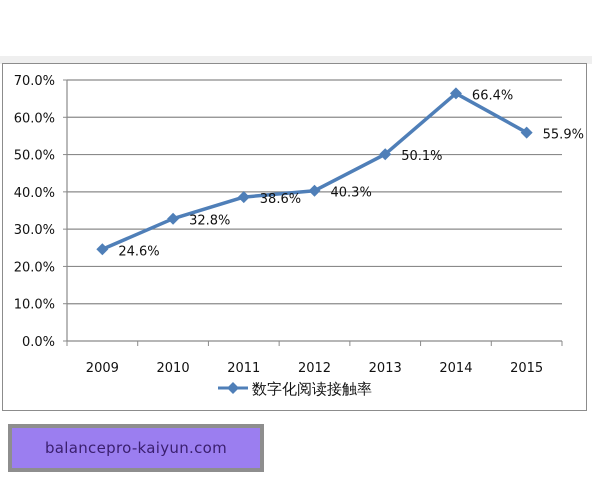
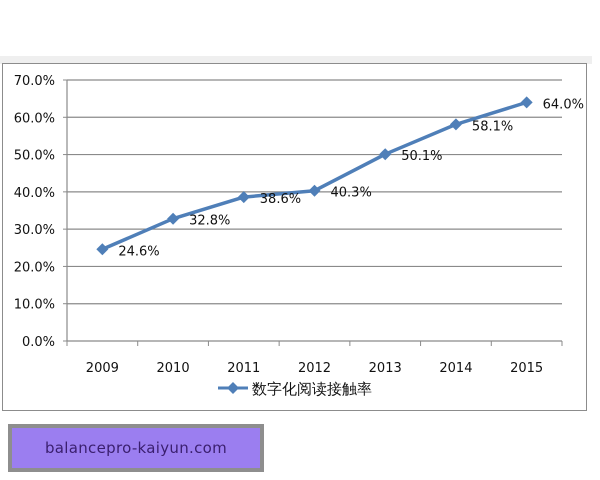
2014: 66.4% -> 58.1%
2015: 55.9% -> 64.0%
